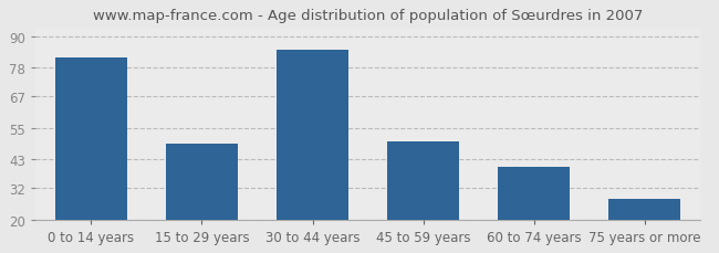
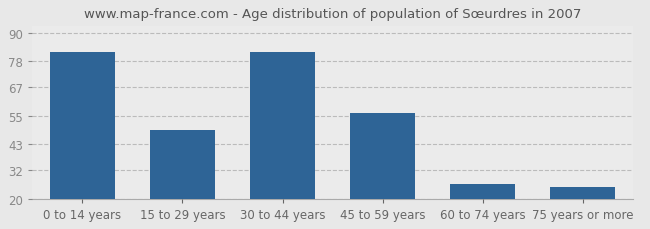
30 to 44 years: 85 -> 82
45 to 59 years: 50 -> 56
60 to 74 years: 40 -> 26
75 years or more: 28 -> 25
